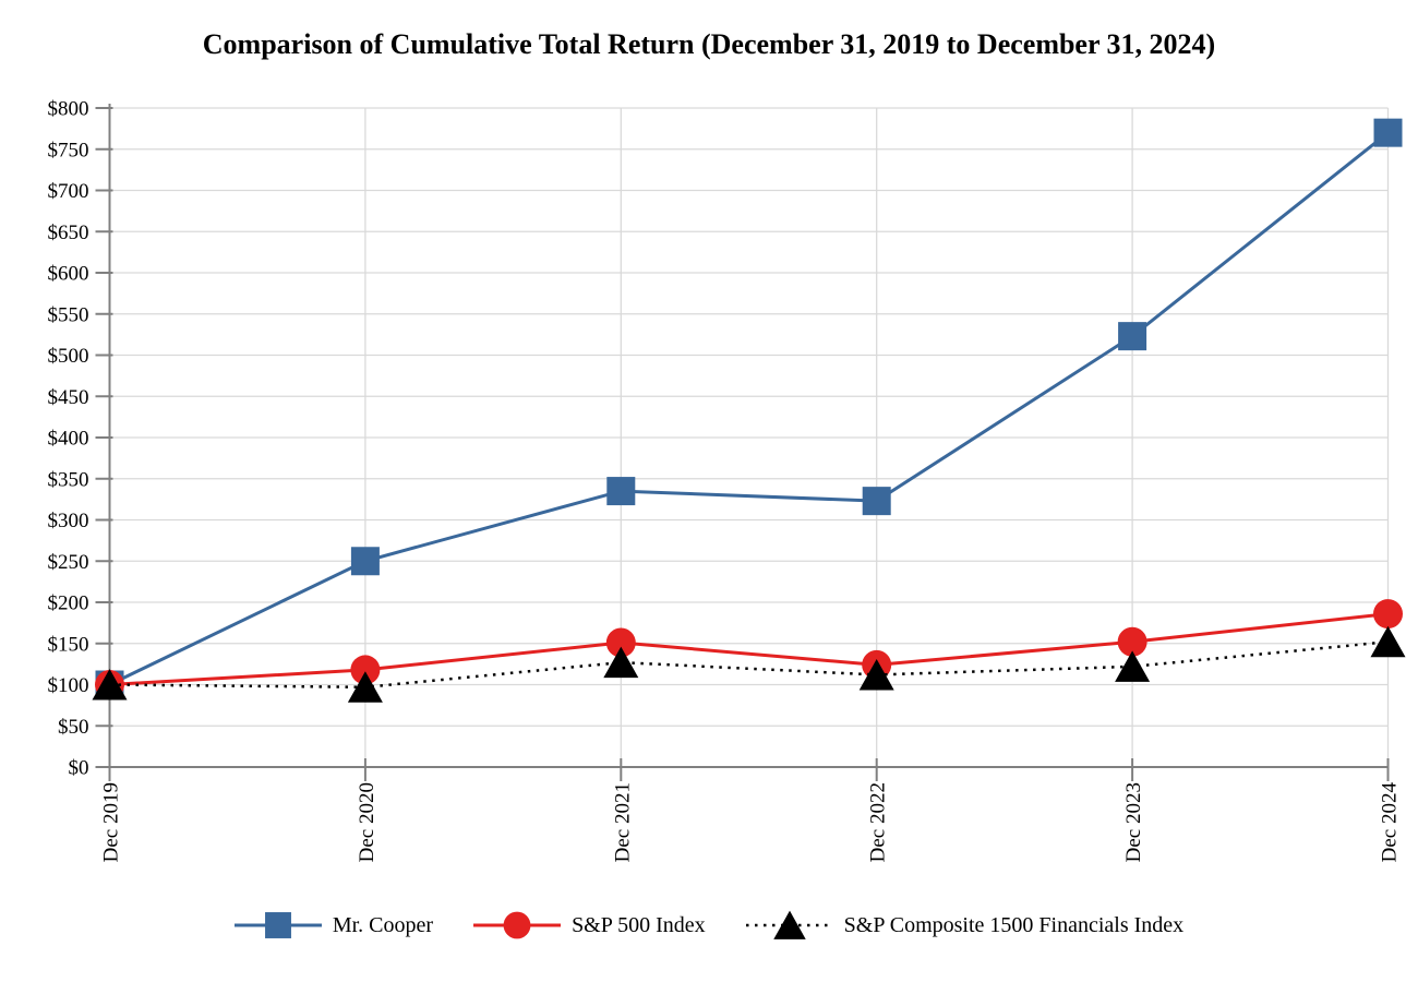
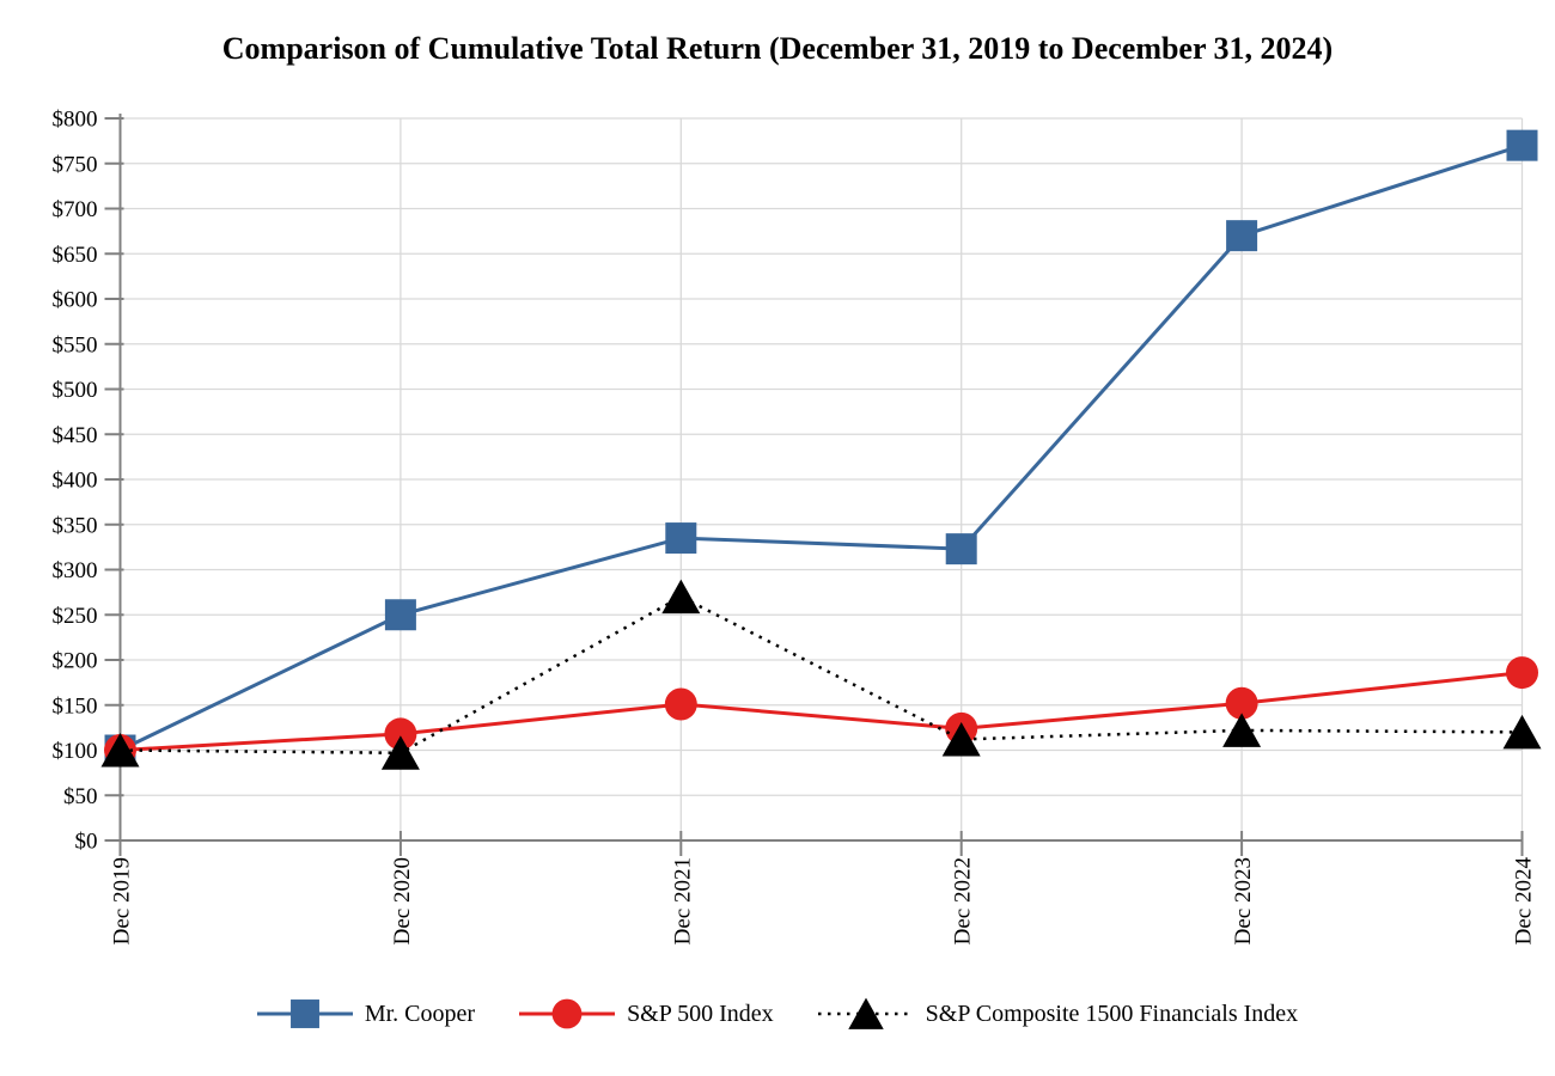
S&P Composite 1500 Financials Index/Dec 2021: $130 -> $270
Mr. Cooper/Dec 2023: $520 -> $670
S&P Composite 1500 Financials Index/Dec 2024: $150 -> $120
